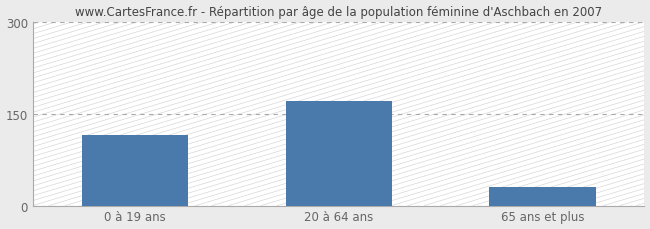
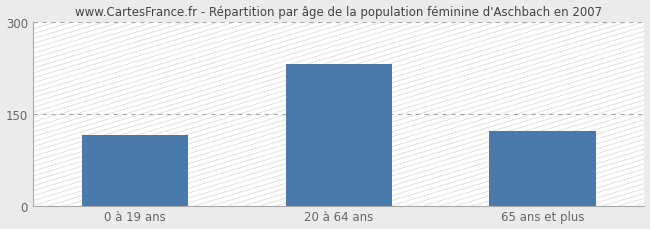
20 à 64 ans: 170 -> 230
65 ans et plus: 30 -> 122
